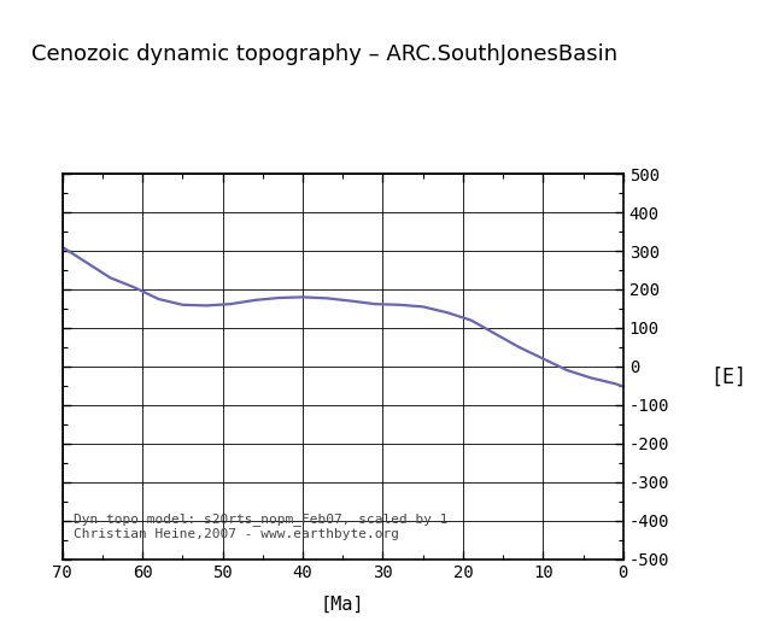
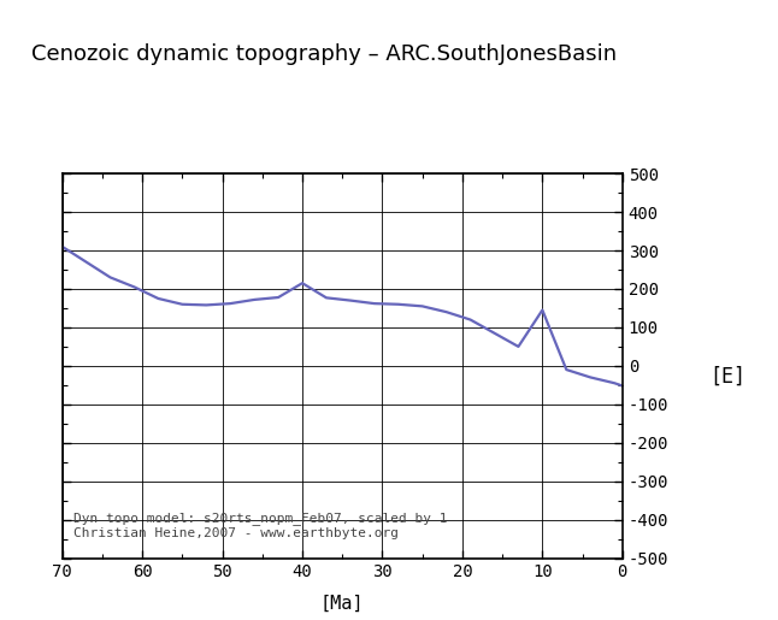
40: 180 -> 215
10: 20 -> 145
